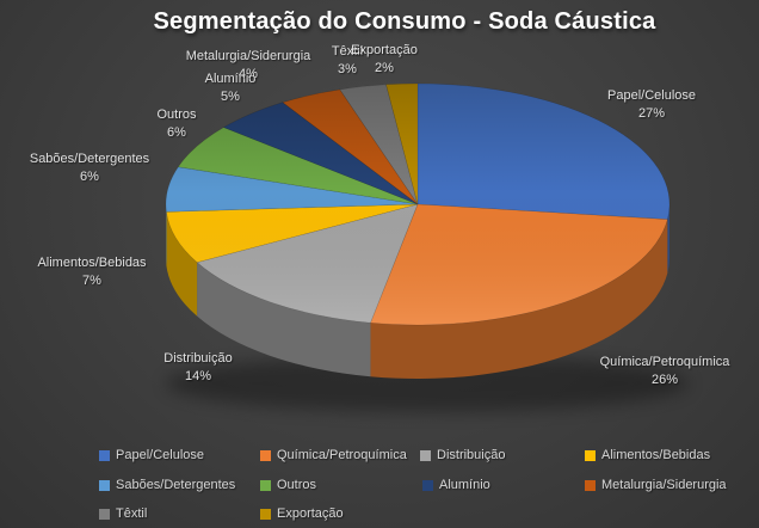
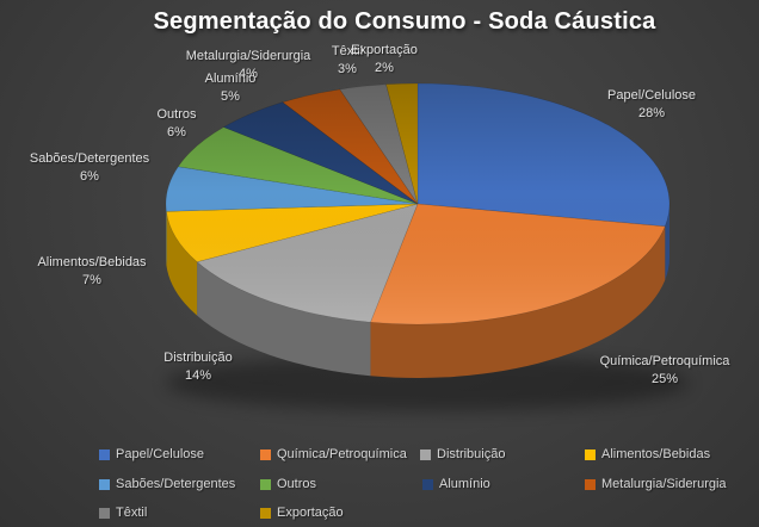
Papel/Celulose: 27% -> 28%
Química/Petroquímica: 26% -> 25%
